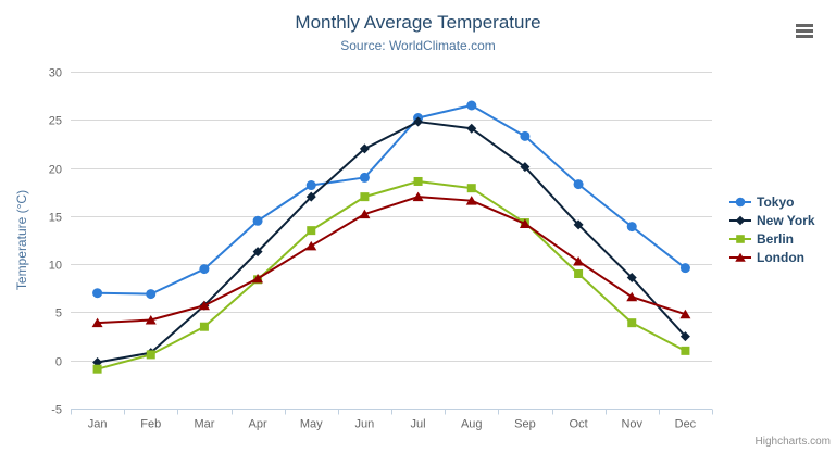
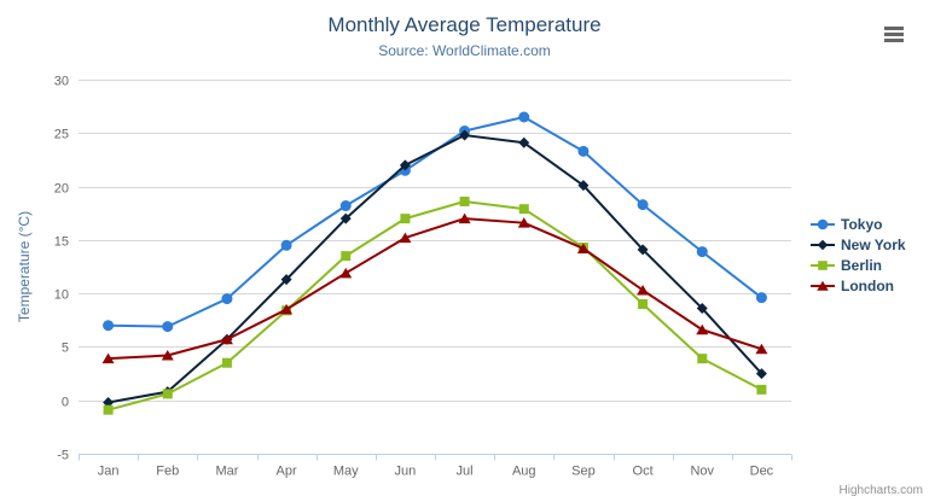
Tokyo/Jun: 19 -> 22
